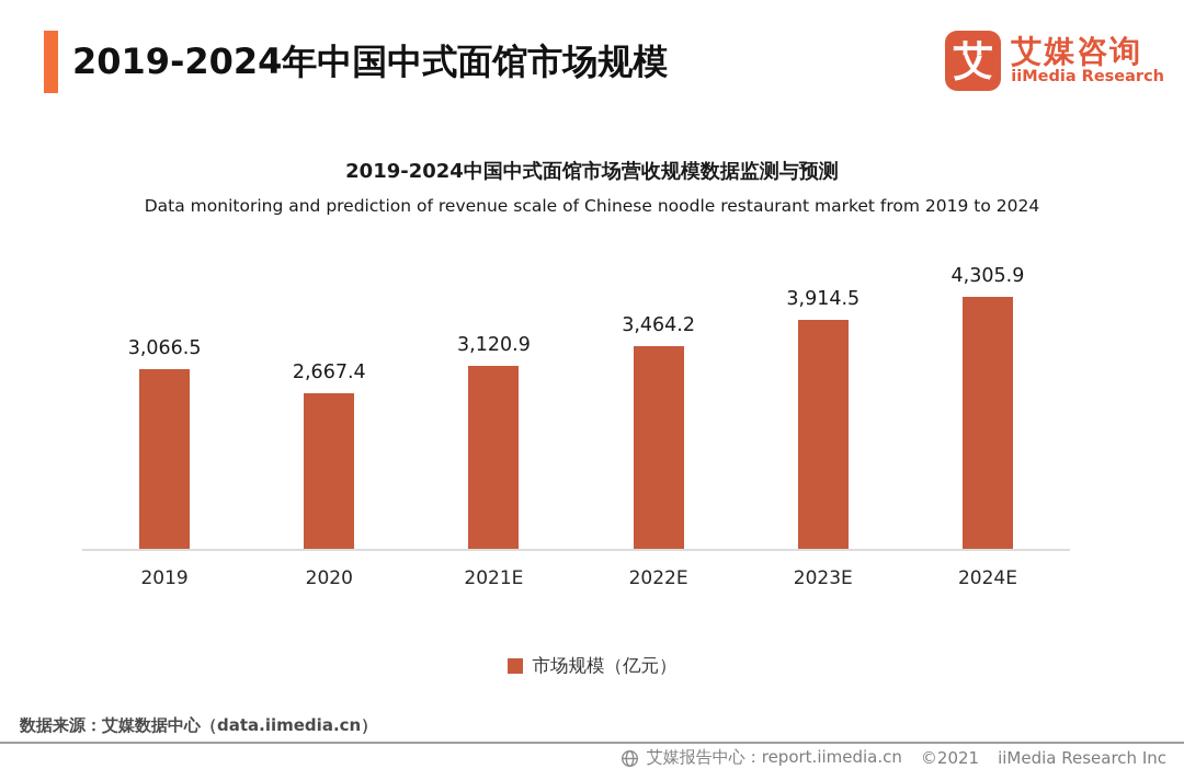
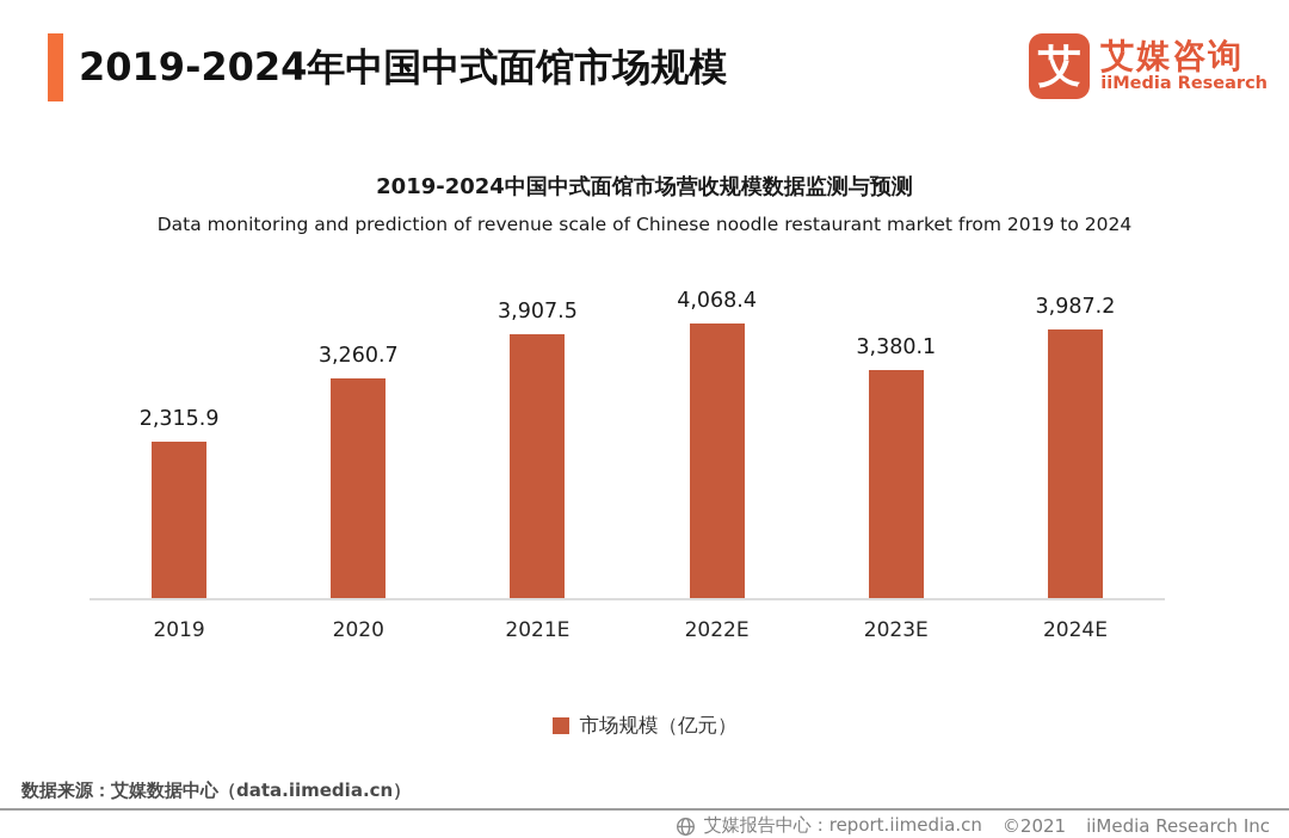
2019: 3,066.5 -> 2,315.9
2020: 2,667.4 -> 3,260.7
2021E: 3,120.9 -> 3,907.5
2022E: 3,464.2 -> 4,068.4
2023E: 3,914.5 -> 3,380.1
2024E: 4,305.9 -> 3,987.2
